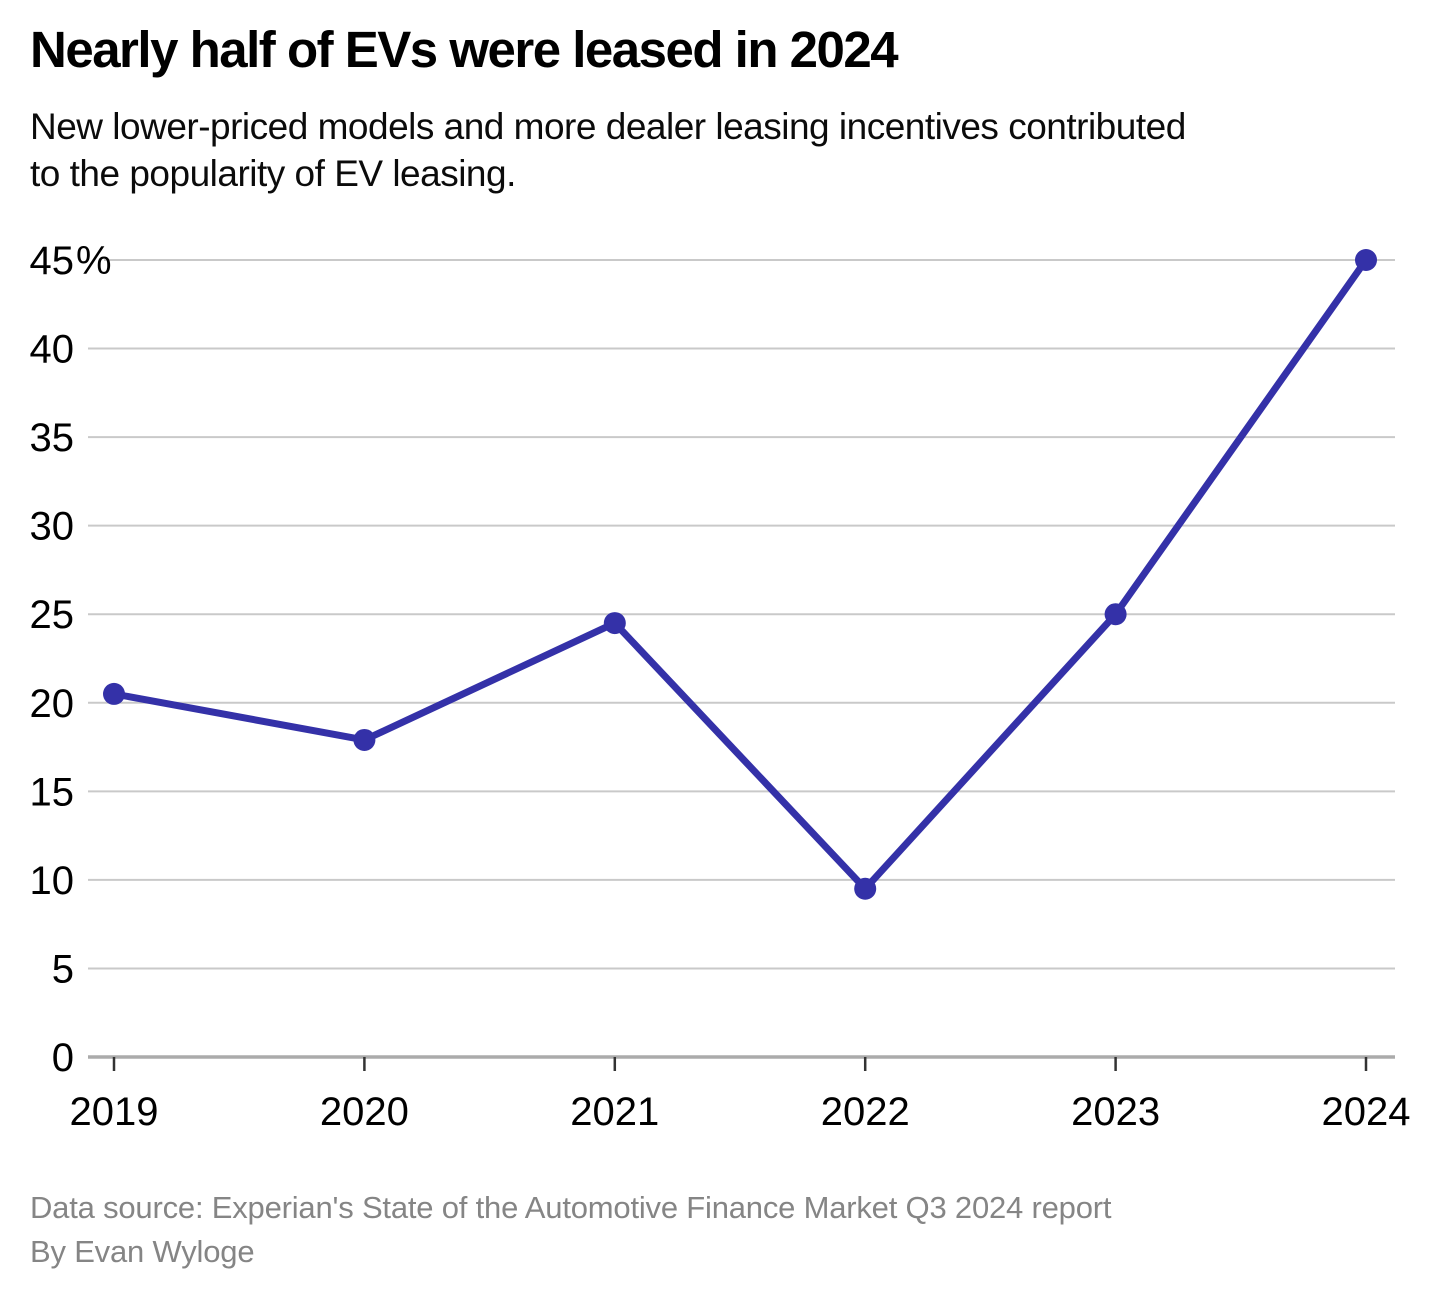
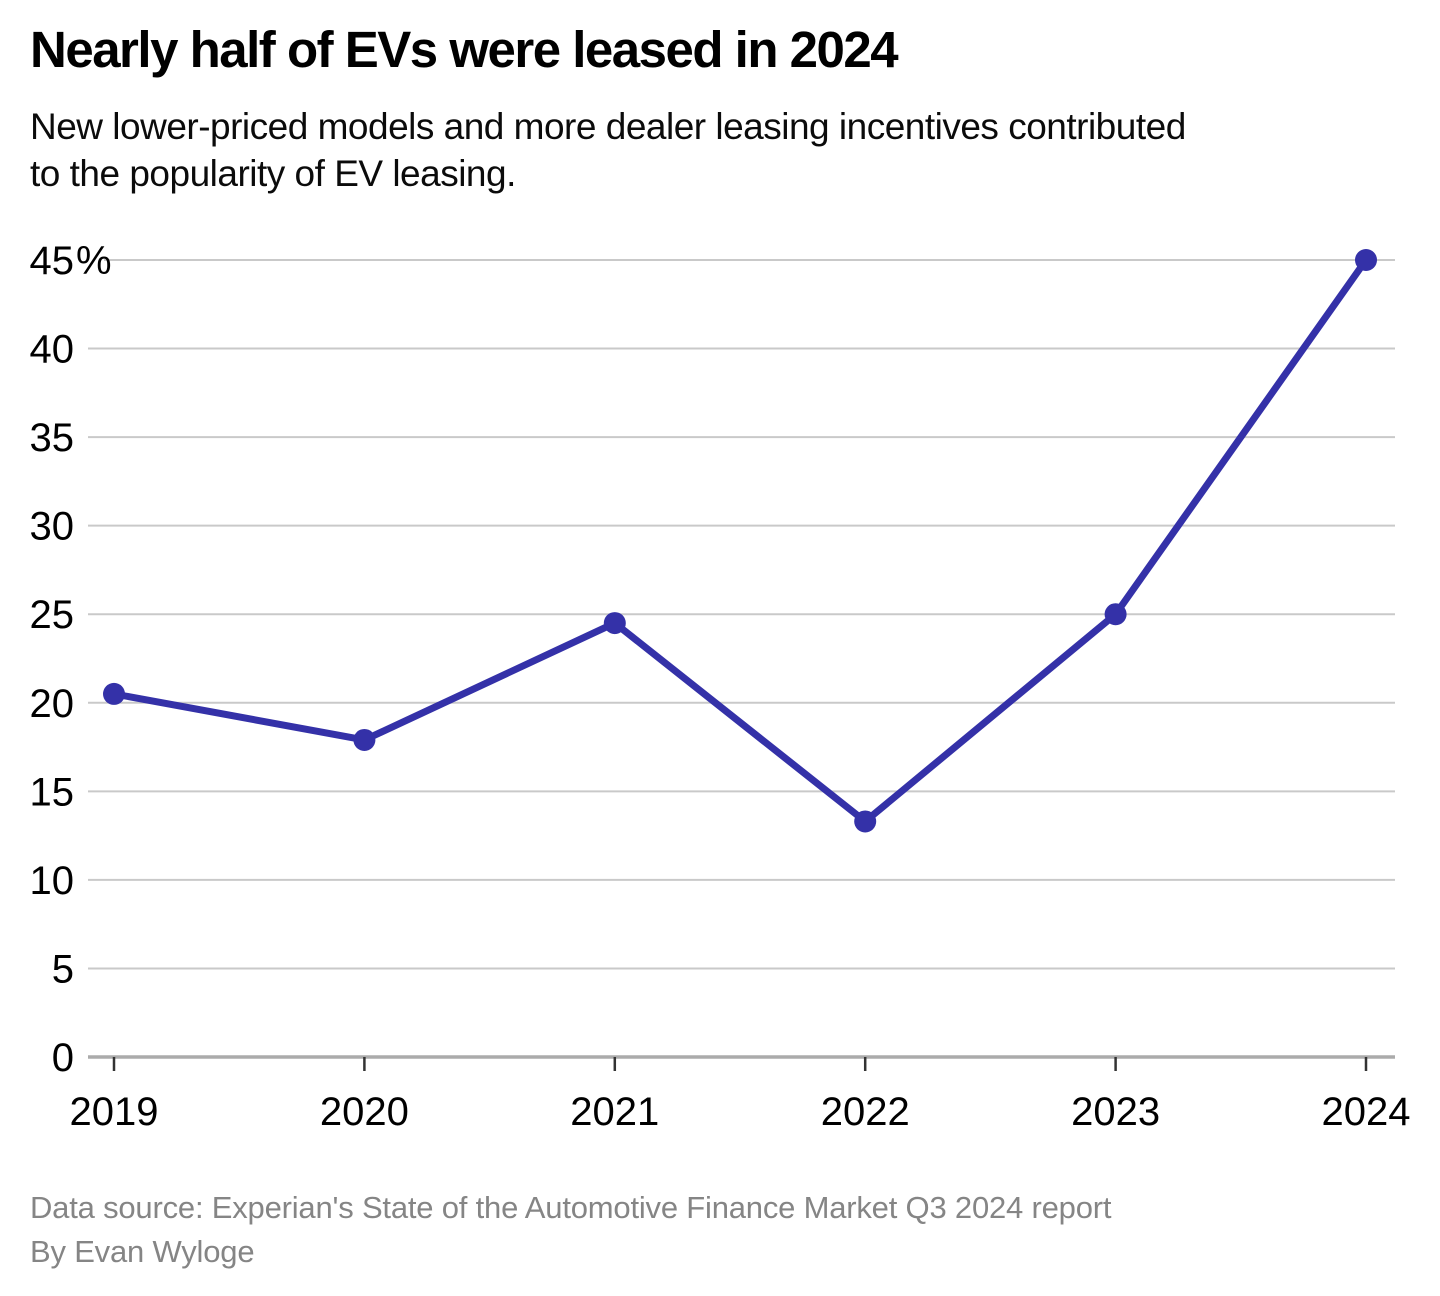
2022: 9.5 -> 13.3
